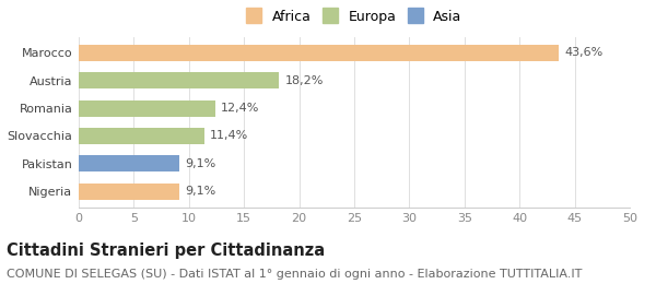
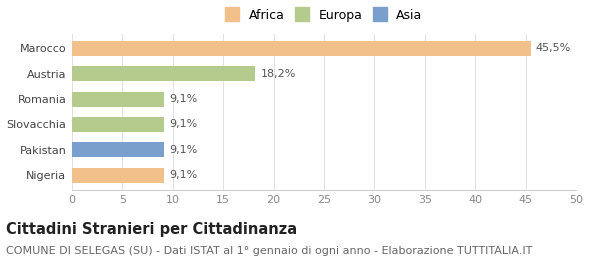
Marocco: 43,6% -> 45,5%
Romania: 12,4% -> 9,1%
Slovacchia: 11,4% -> 9,1%
